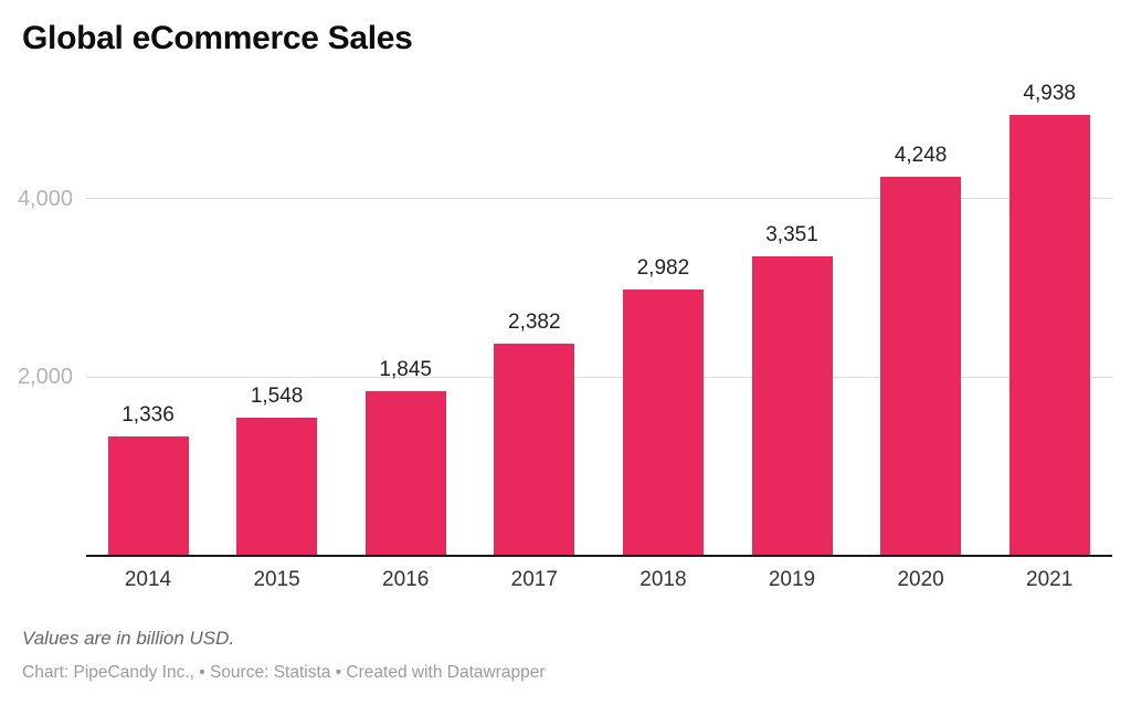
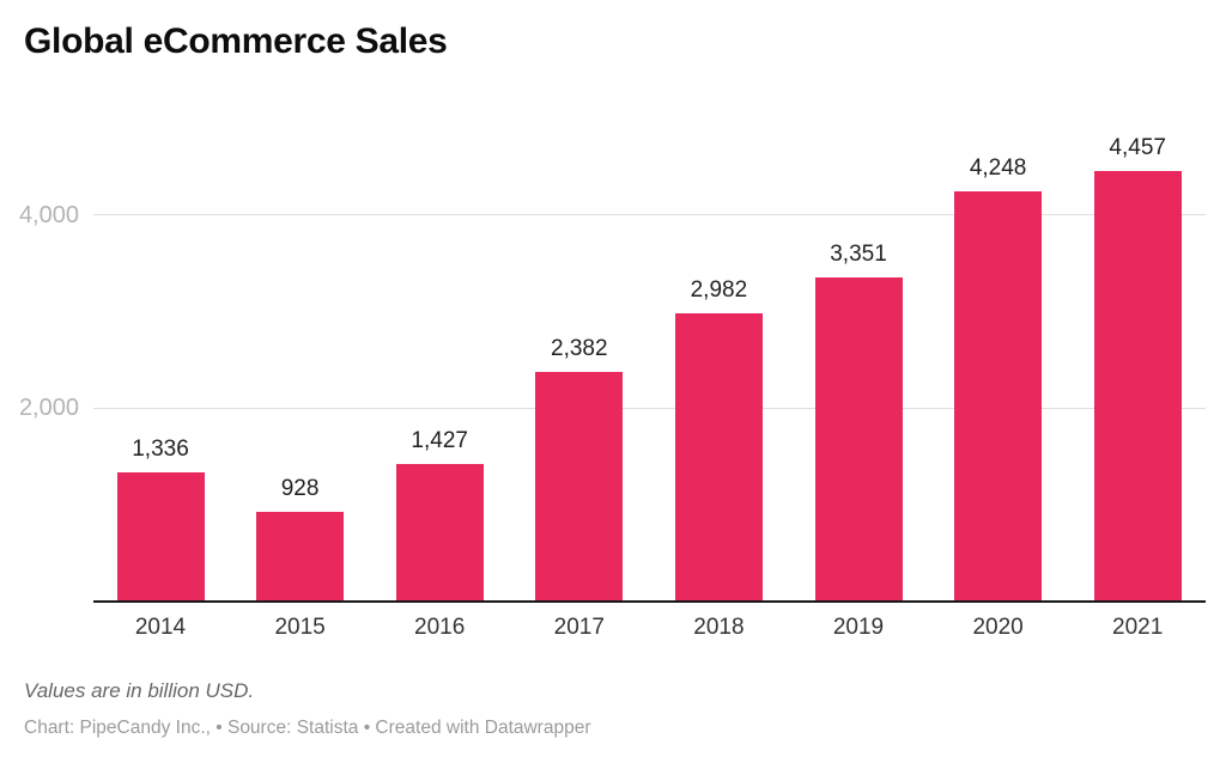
2015: 1,548 -> 928
2016: 1,845 -> 1,427
2021: 4,938 -> 4,457
